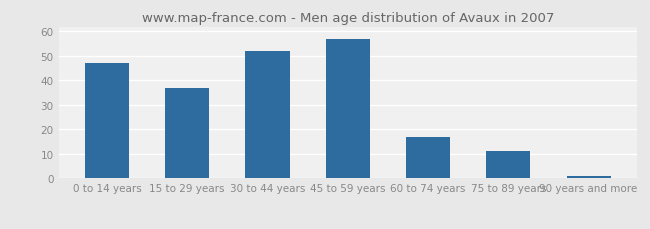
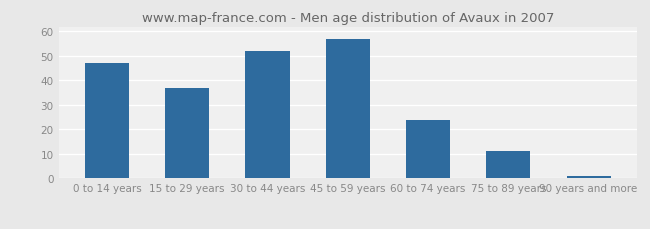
60 to 74 years: 17 -> 24
